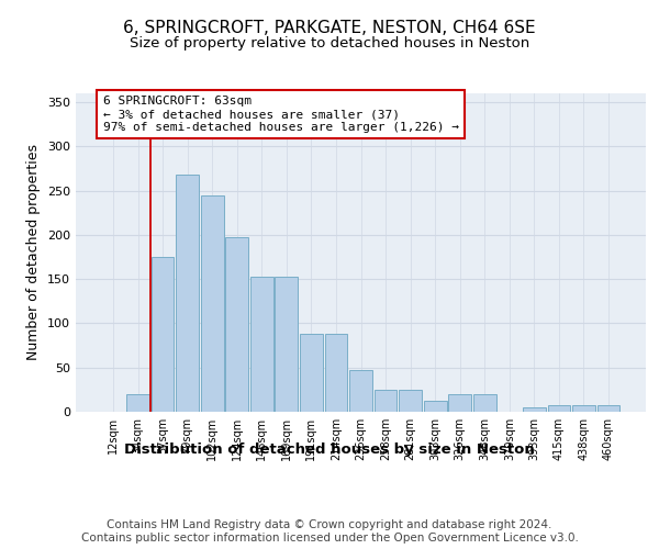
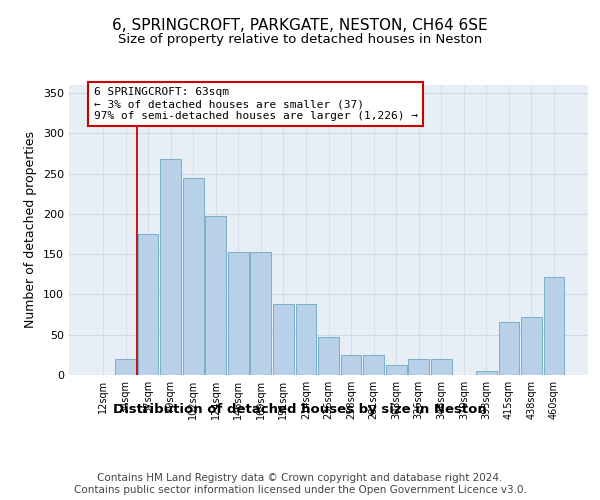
415sqm: 7 -> 66
438sqm: 7 -> 72
460sqm: 7 -> 122
